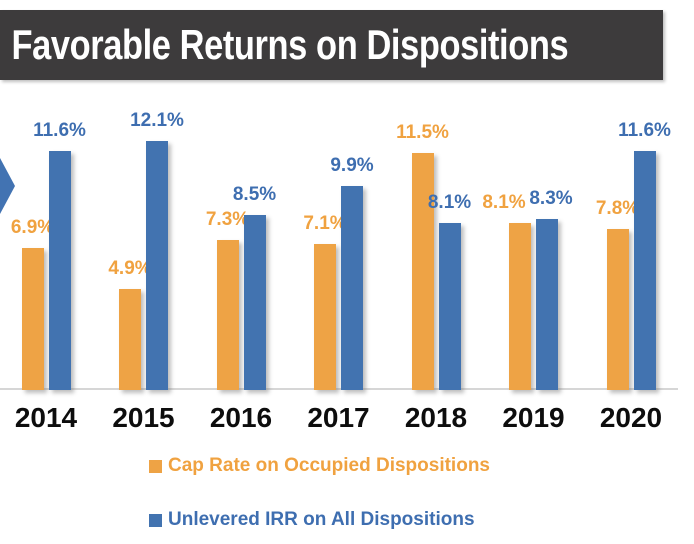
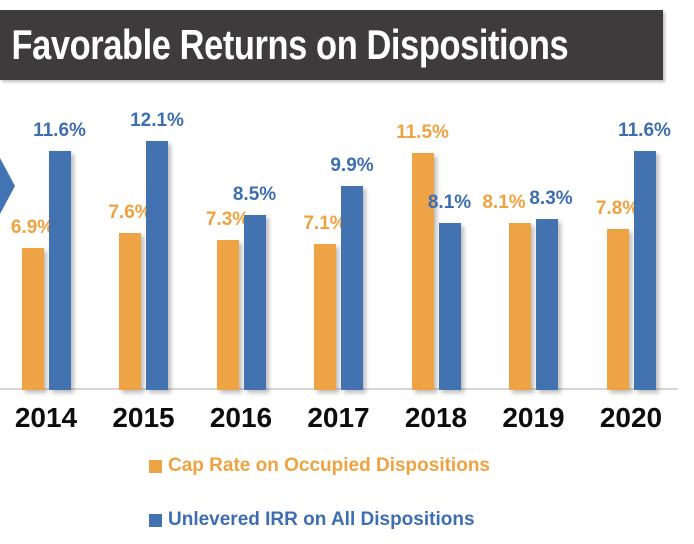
Cap Rate on Occupied Dispositions/2015: 4.9% -> 7.6%
